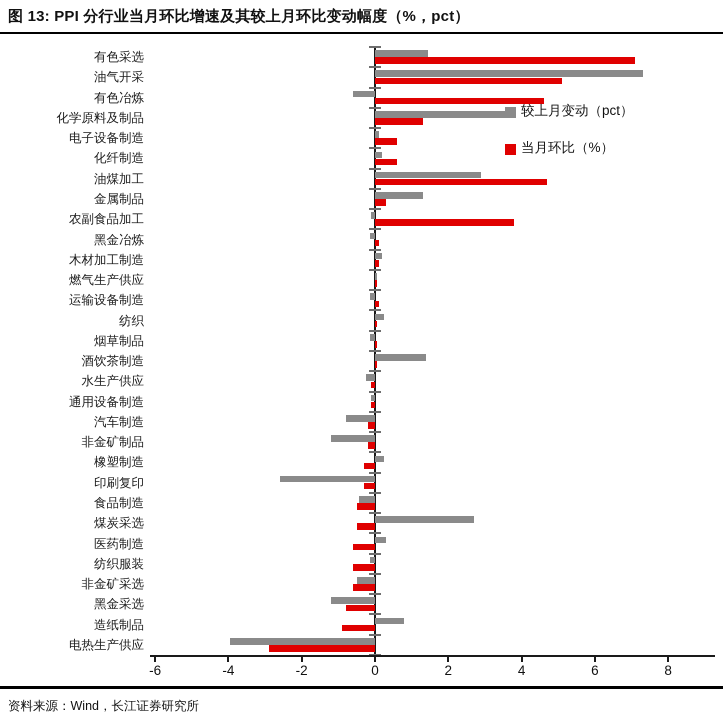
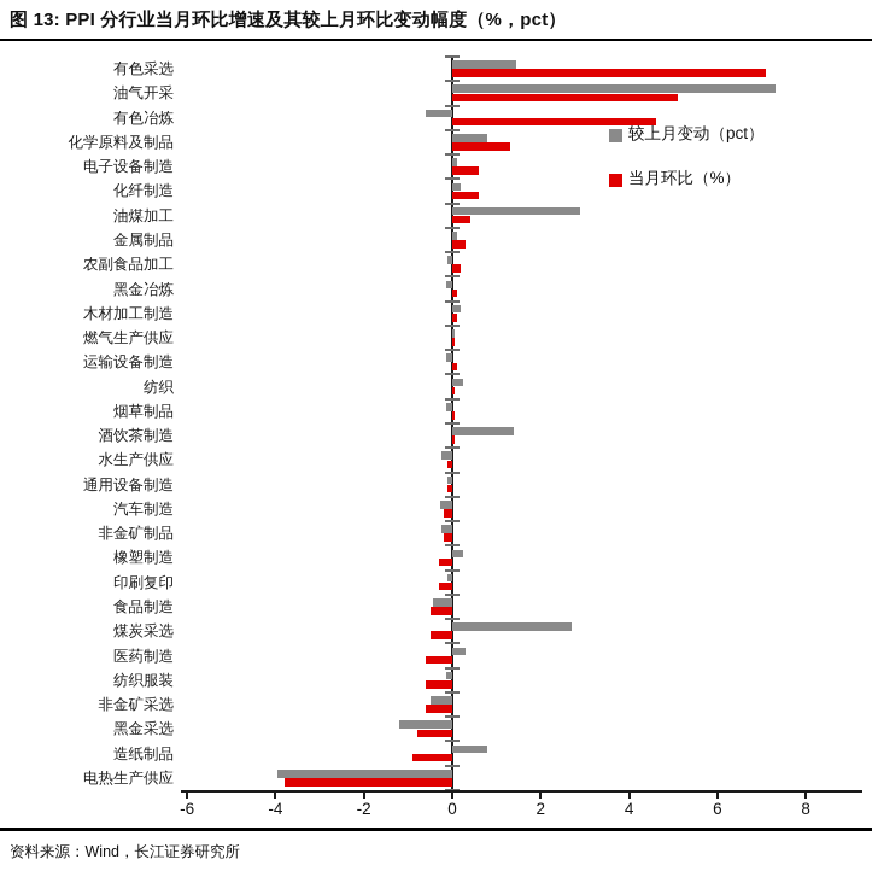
较上月变动（pct）/化学原料及制品: 3.8 -> 0.8
当月环比（%）/油煤加工: 4.7 -> 0.4
较上月变动（pct）/金属制品: 1.3 -> 0.1
当月环比（%）/农副食品加工: 3.8 -> 0.2
较上月变动（pct）/汽车制造: -0.8 -> -0.3
较上月变动（pct）/非金矿制品: -1.2 -> -0.2
较上月变动（pct）/印刷复印: -2.6 -> -0.1
当月环比（%）/电热生产供应: -2.9 -> -3.8
